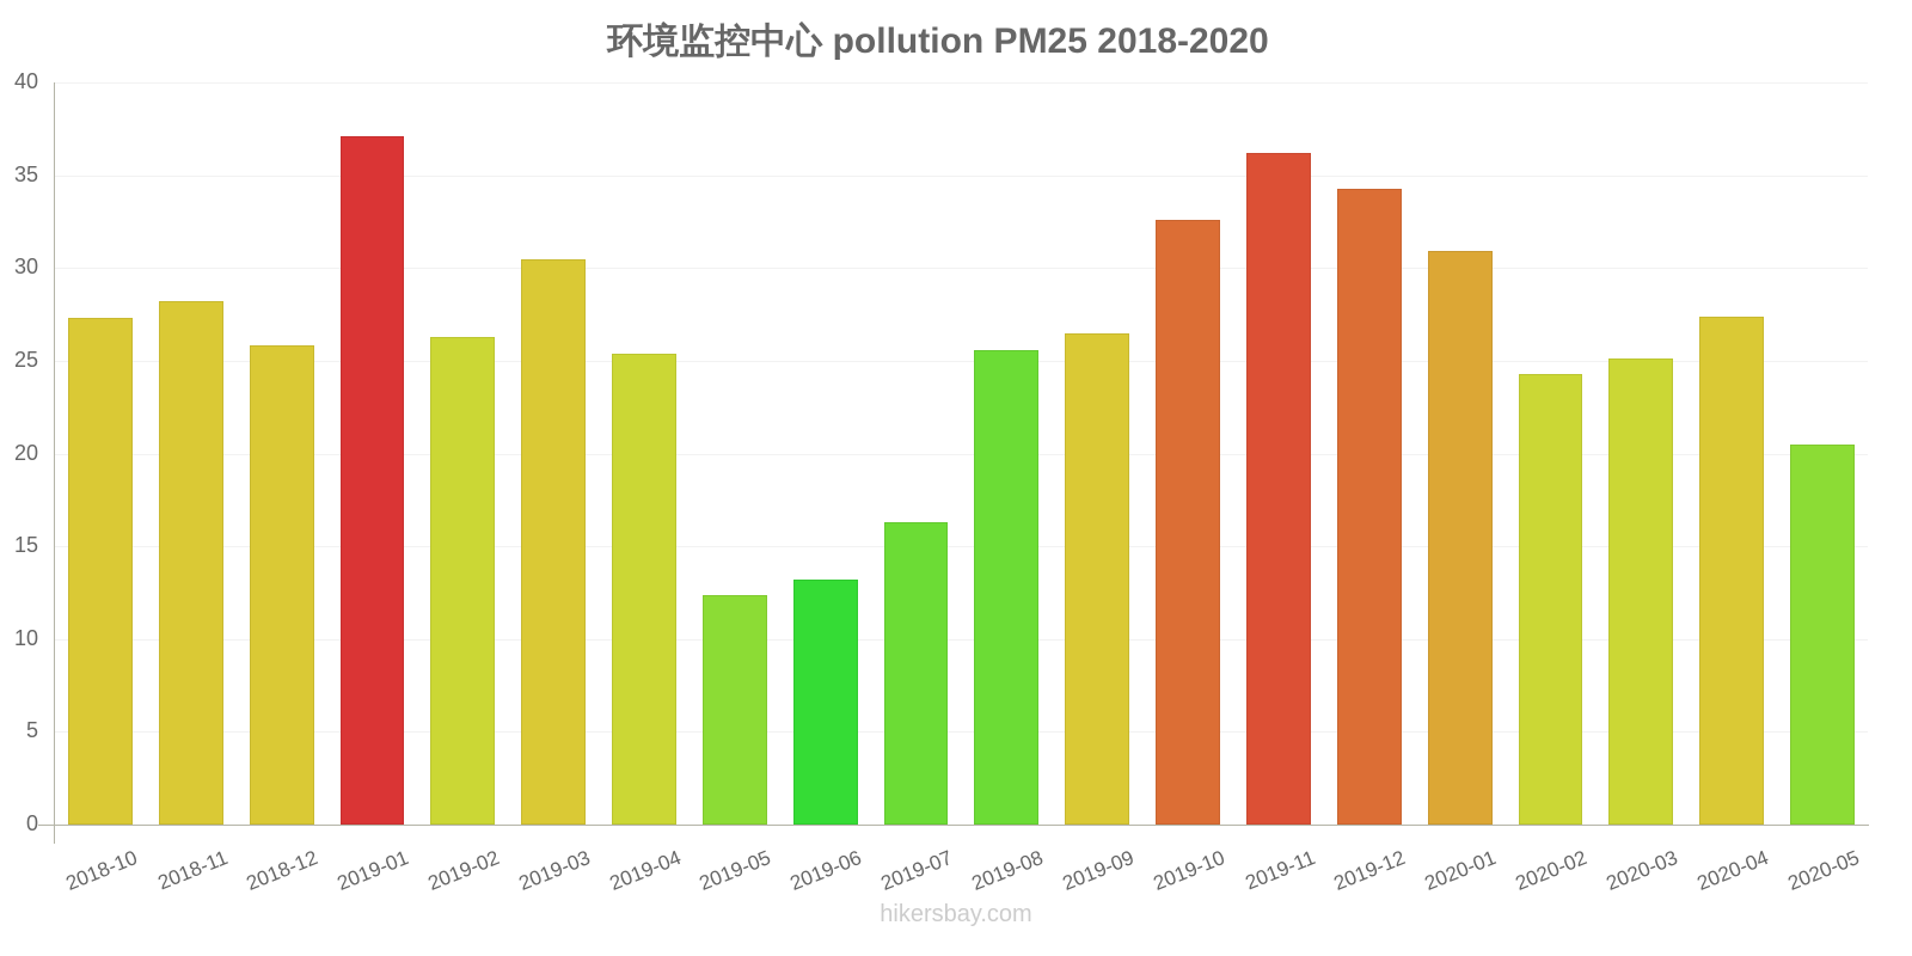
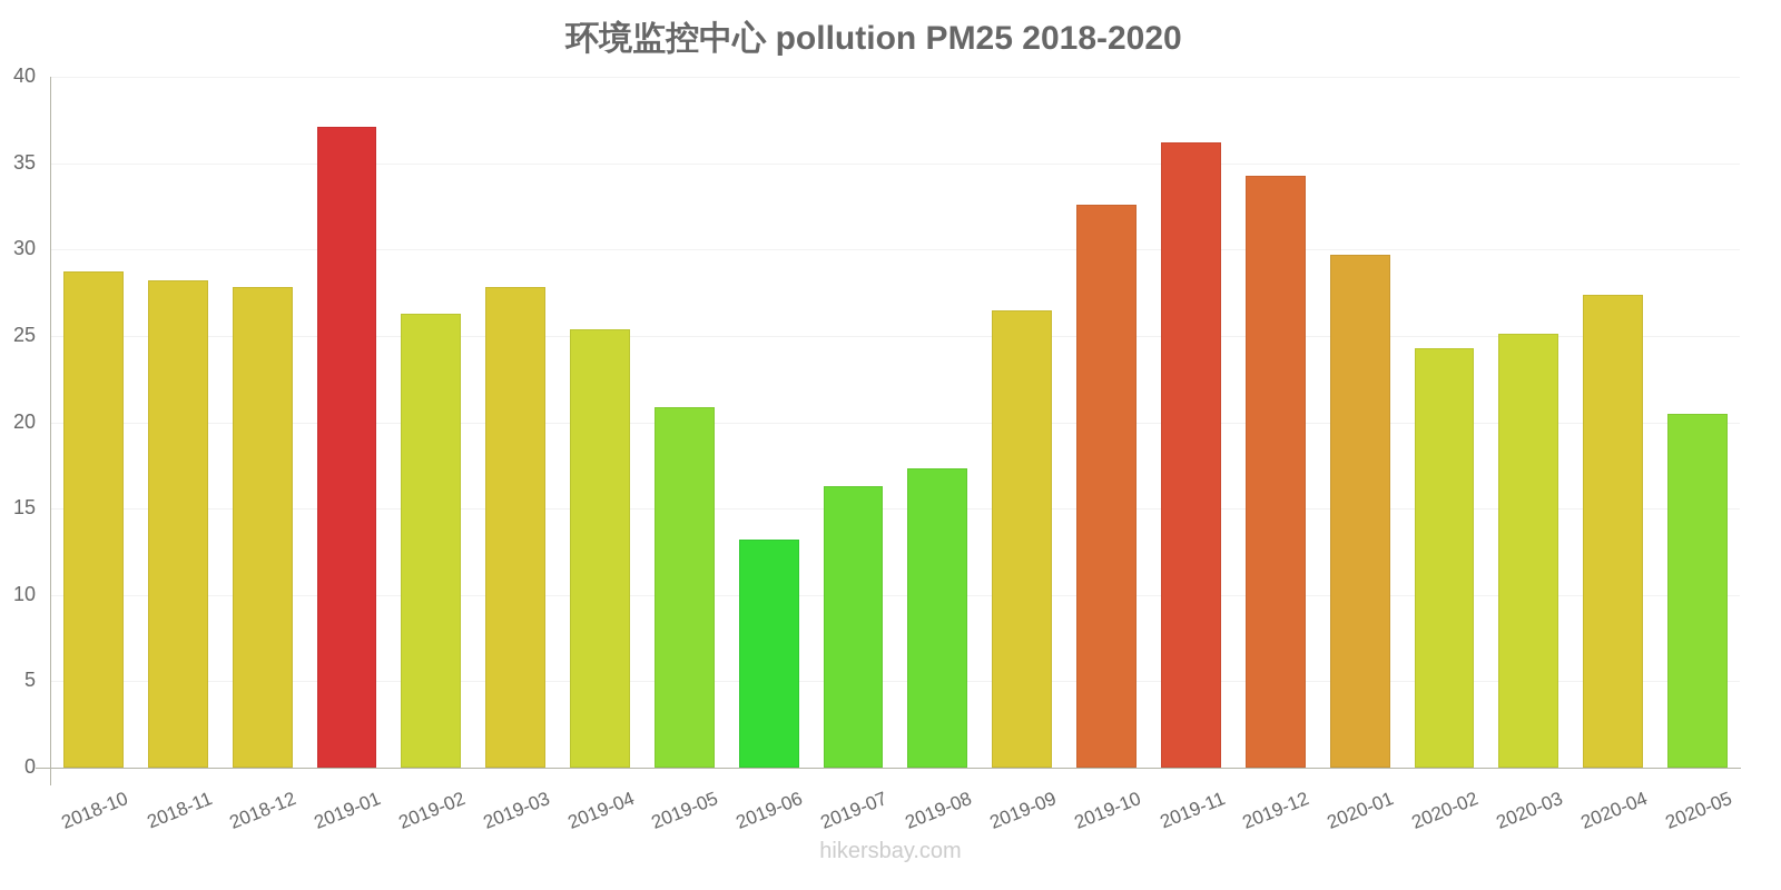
2018-10: 27.3 -> 28.7
2018-12: 25.8 -> 27.8
2019-03: 30.5 -> 27.8
2019-05: 12.4 -> 20.9
2019-08: 25.6 -> 17.3
2020-01: 30.9 -> 29.7
